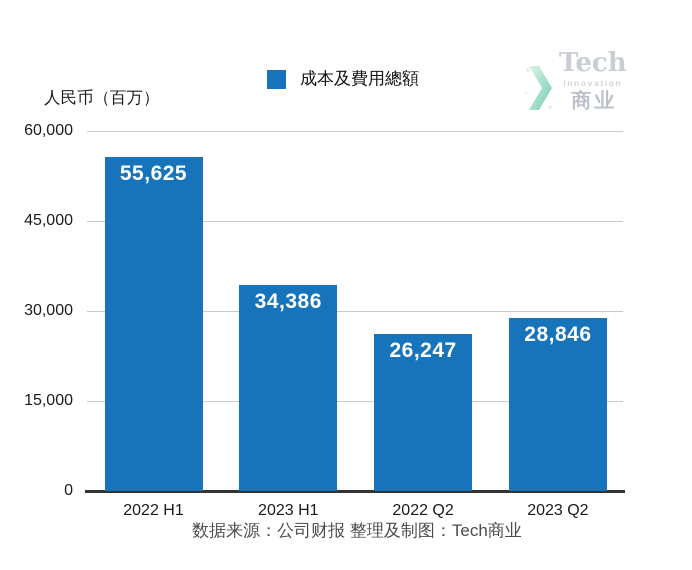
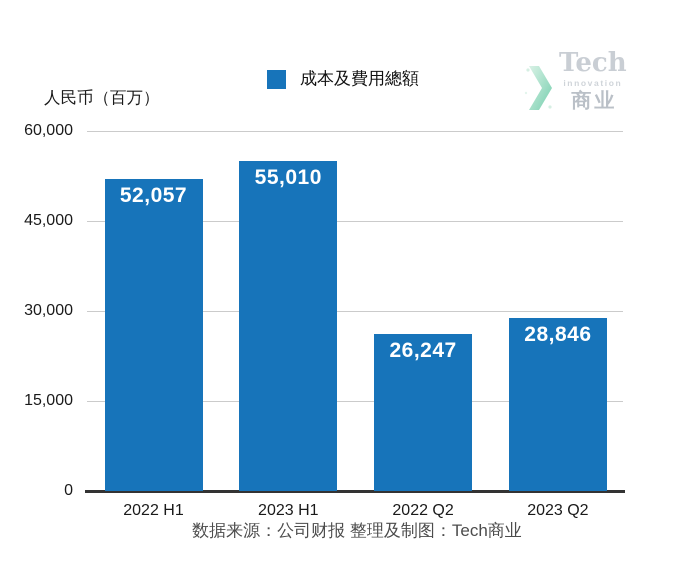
2022 H1: 55,625 -> 52,057
2023 H1: 34,386 -> 55,010
